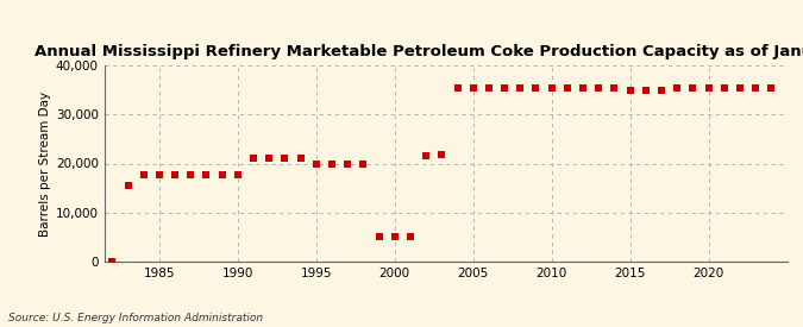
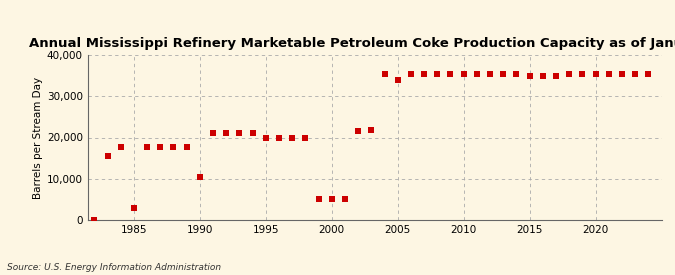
1985: 17,800 -> 3,000
1990: 17,800 -> 10,500
2005: 35,500 -> 34,000
